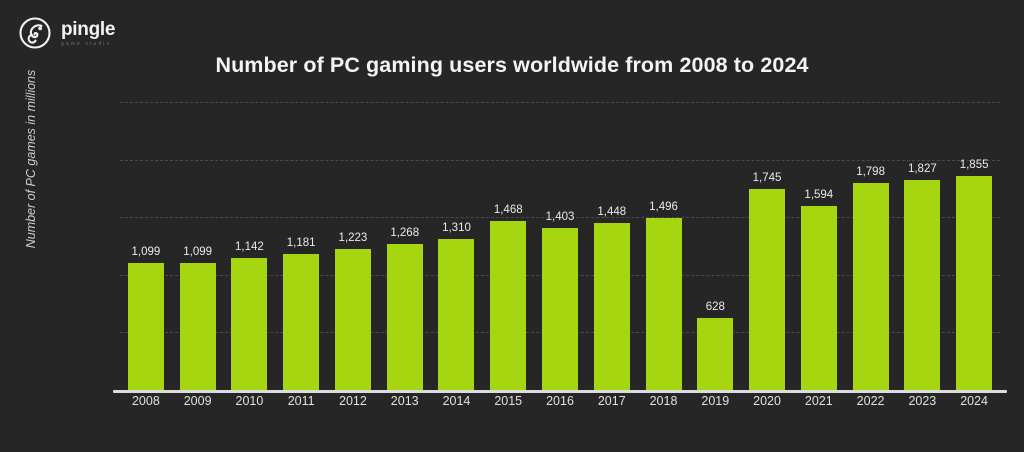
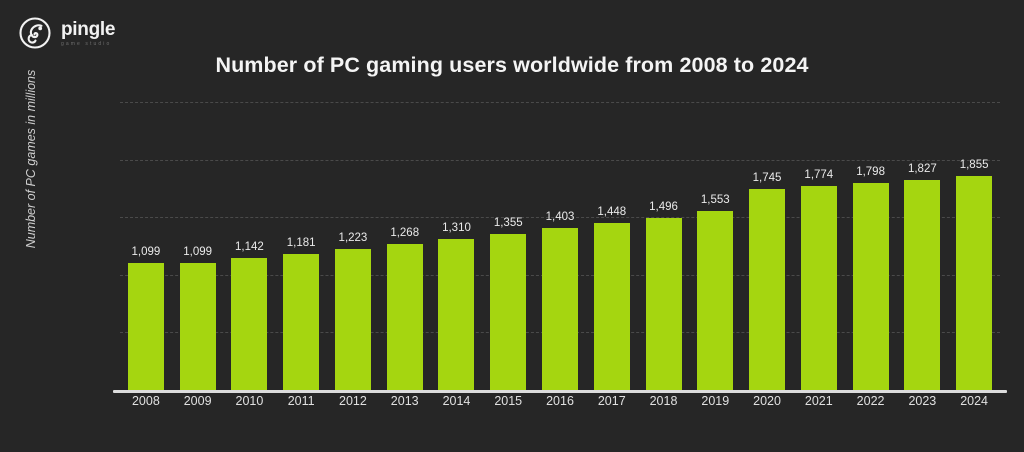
2015: 1,468 -> 1,355
2019: 628 -> 1,553
2021: 1,594 -> 1,774
